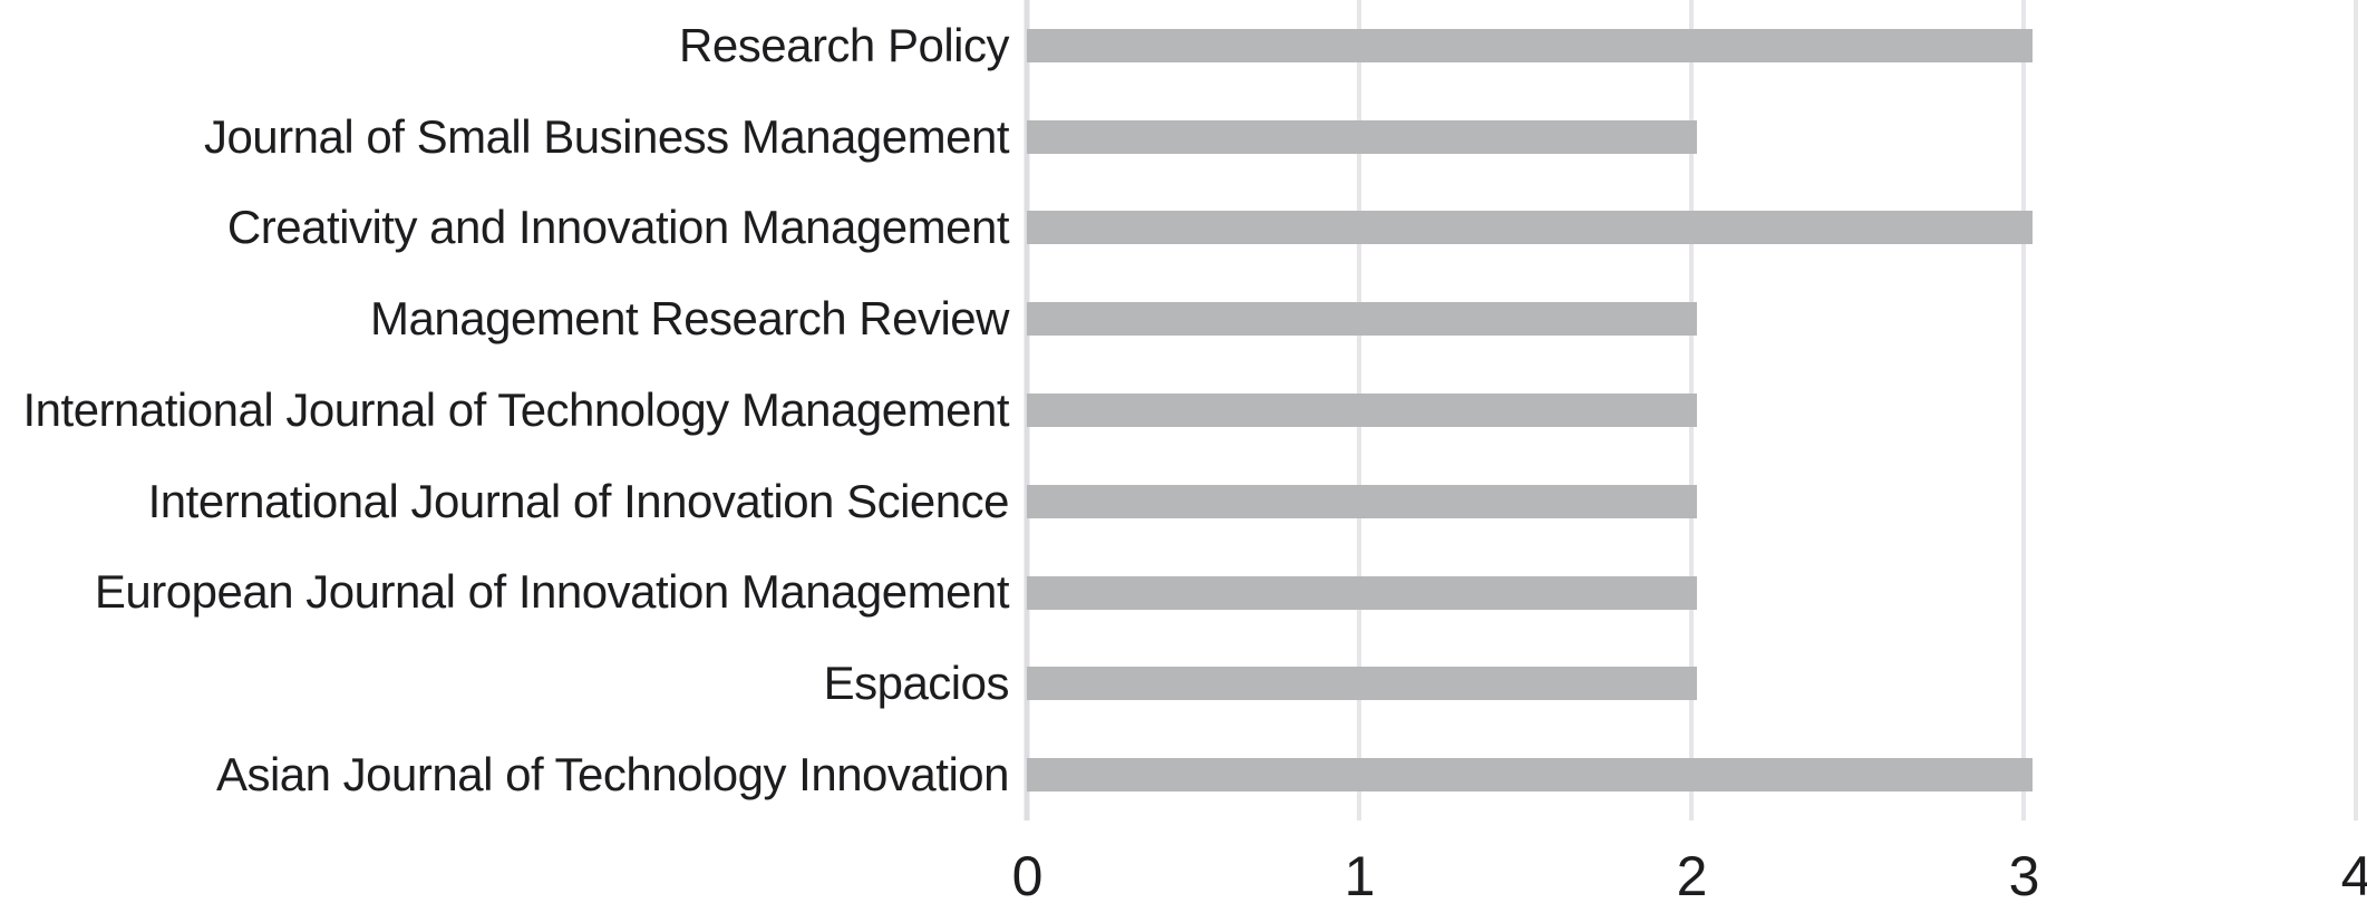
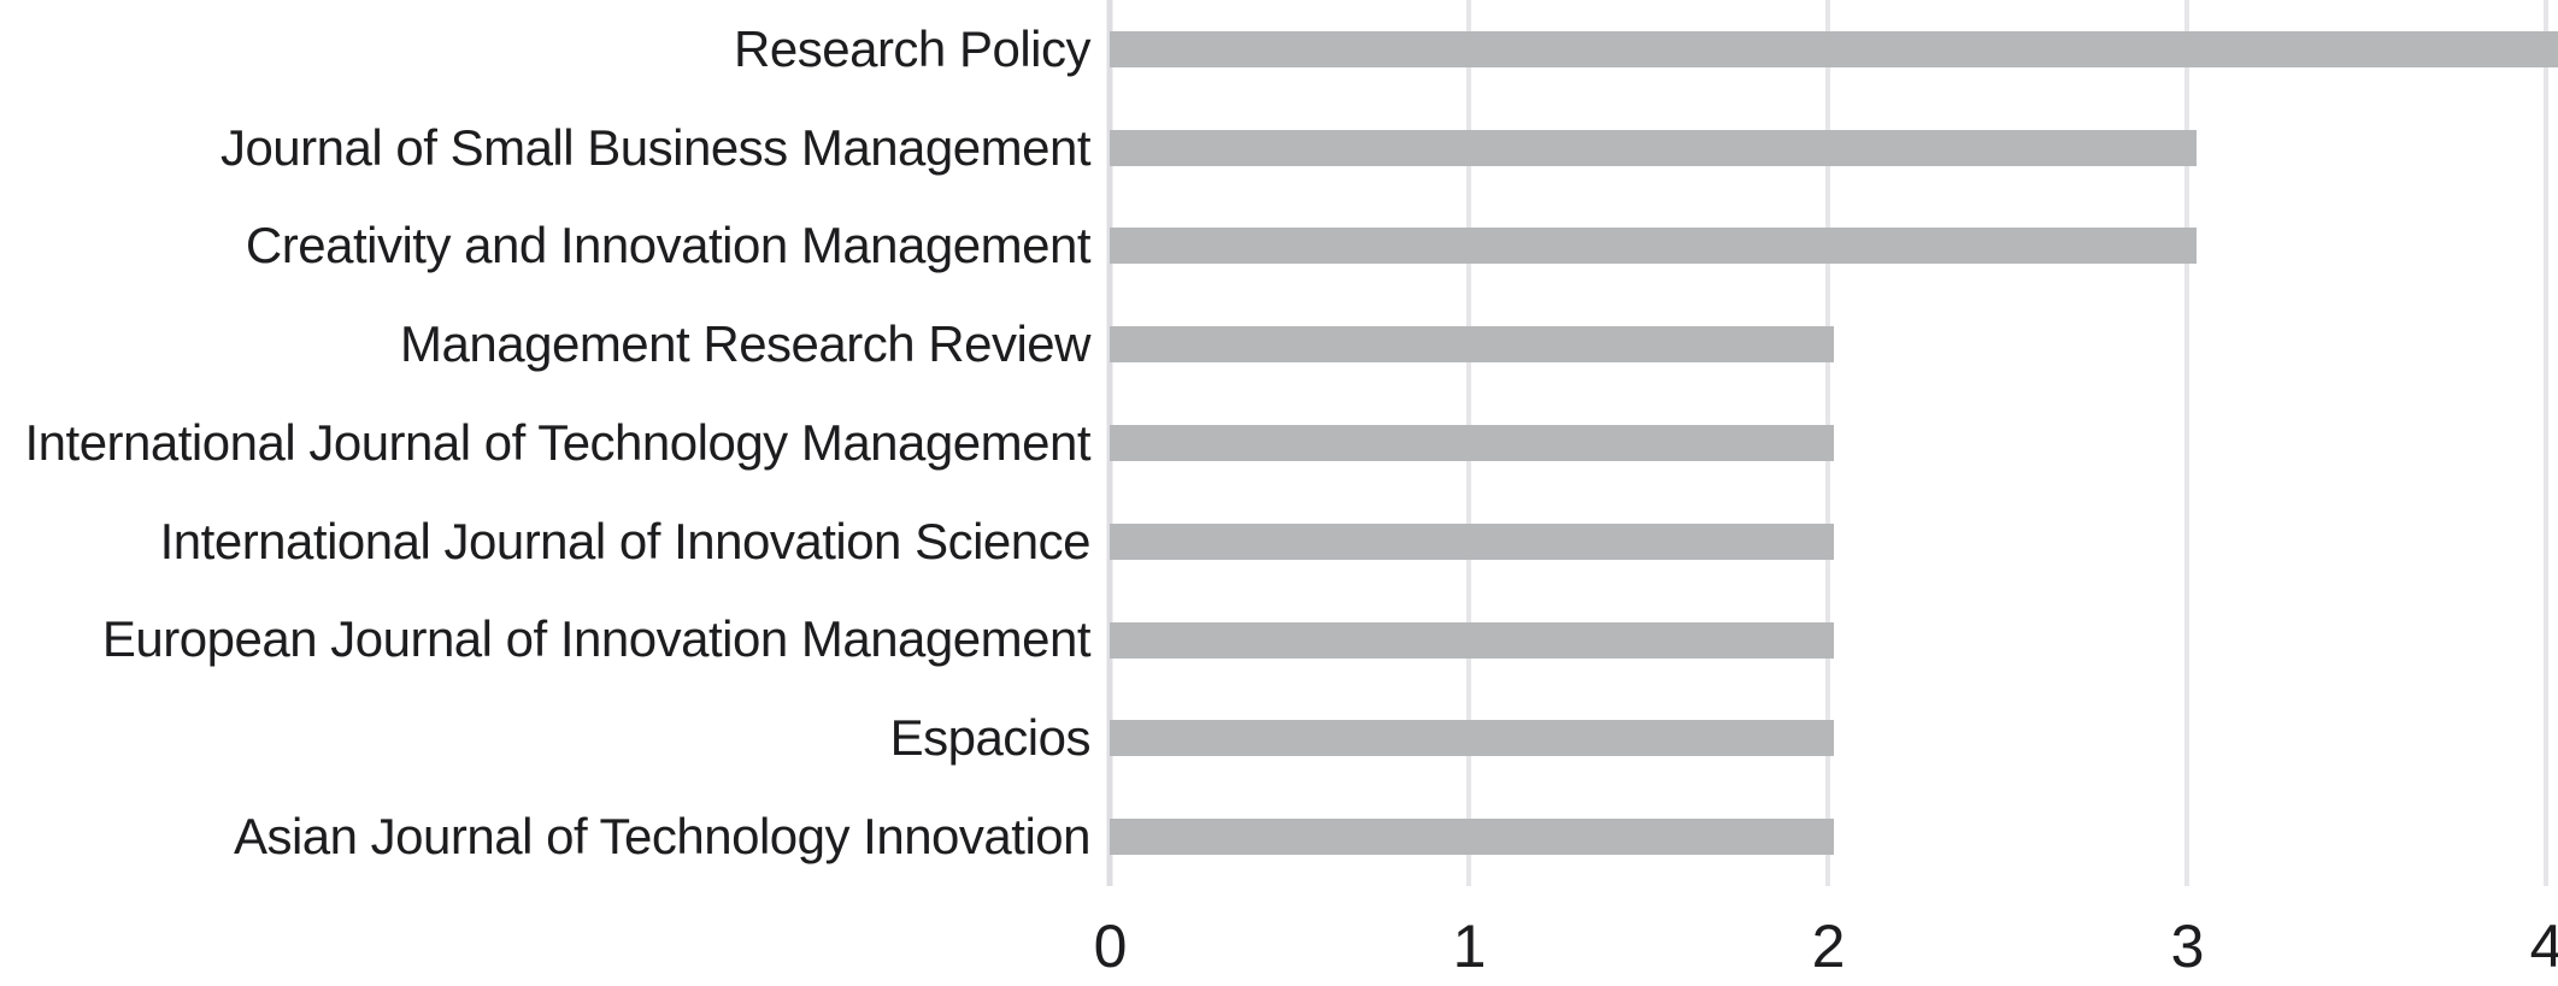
Research Policy: 3 -> 4
Journal of Small Business Management: 2 -> 3
Asian Journal of Technology Innovation: 3 -> 2
